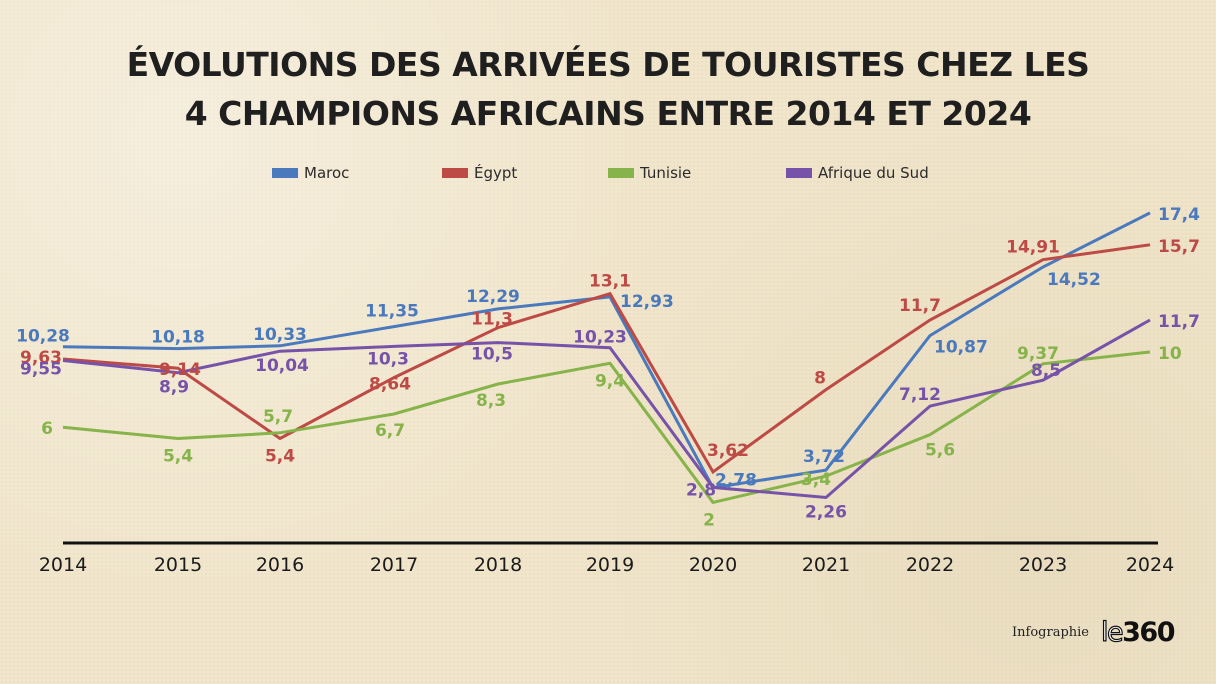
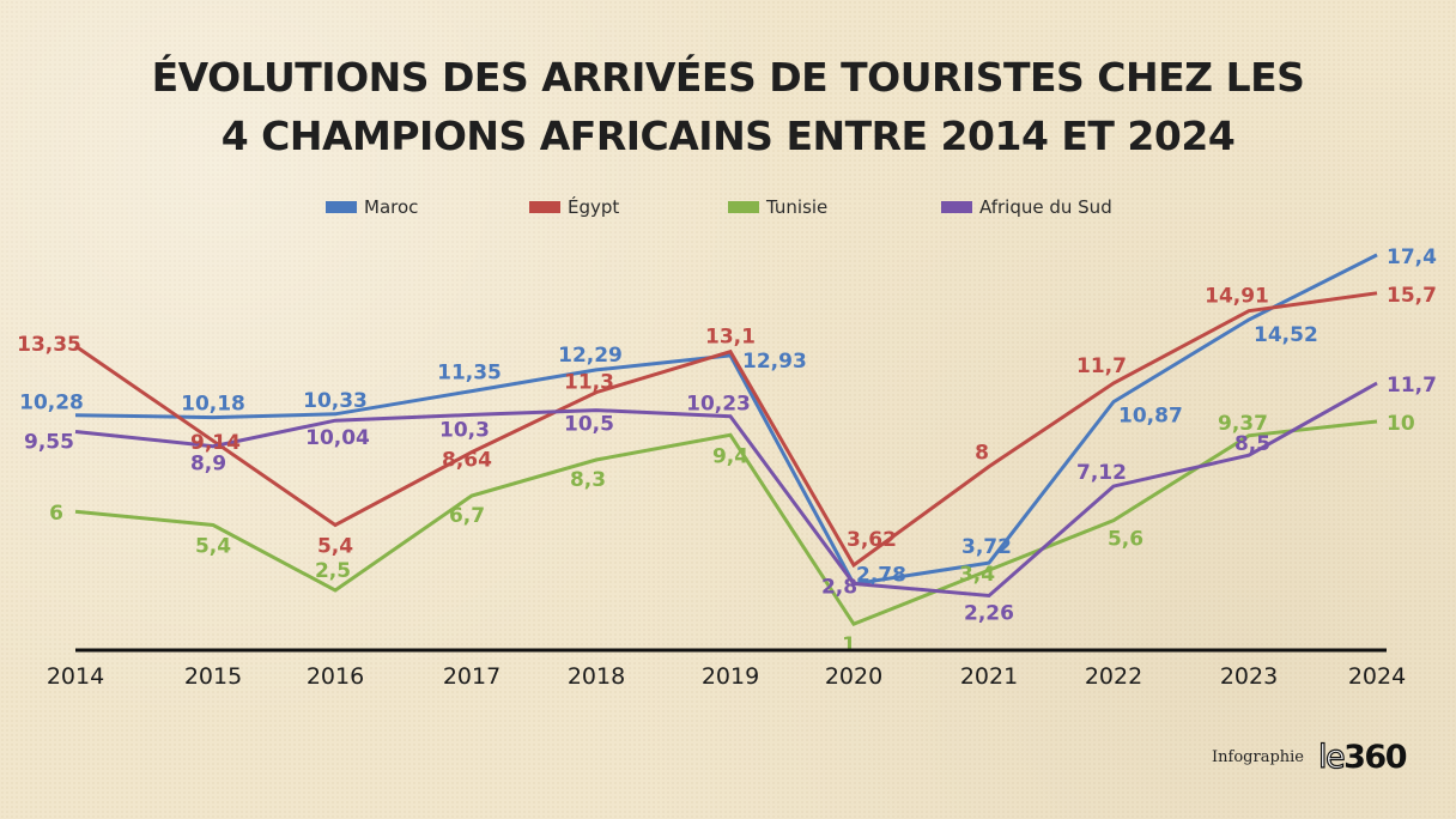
Égypt/2014: 9,63 -> 13,35
Tunisie/2016: 5,7 -> 2,5
Tunisie/2020: 2 -> 1
